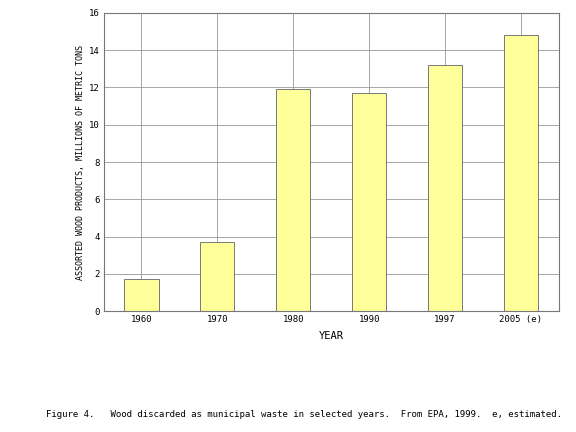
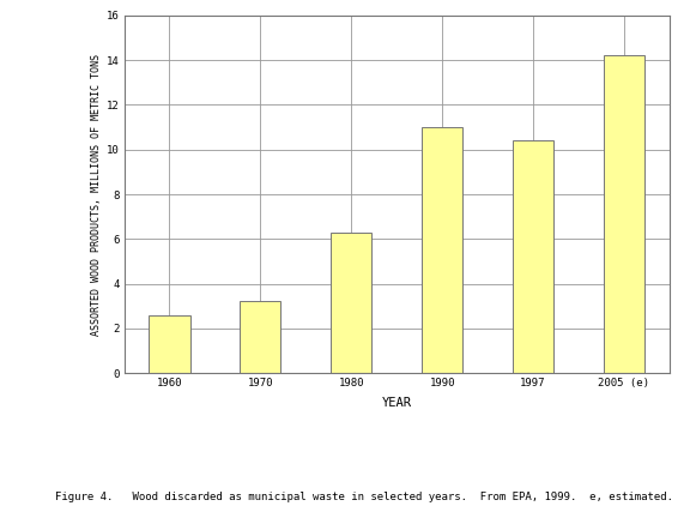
1960: 1.7 -> 2.6
1970: 3.7 -> 3.2
1980: 11.9 -> 6.3
1990: 11.7 -> 11.0
1997: 13.2 -> 10.4
2005 (e): 14.8 -> 14.2
